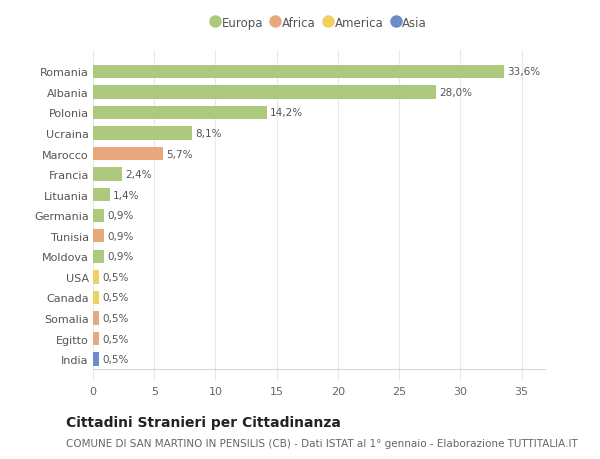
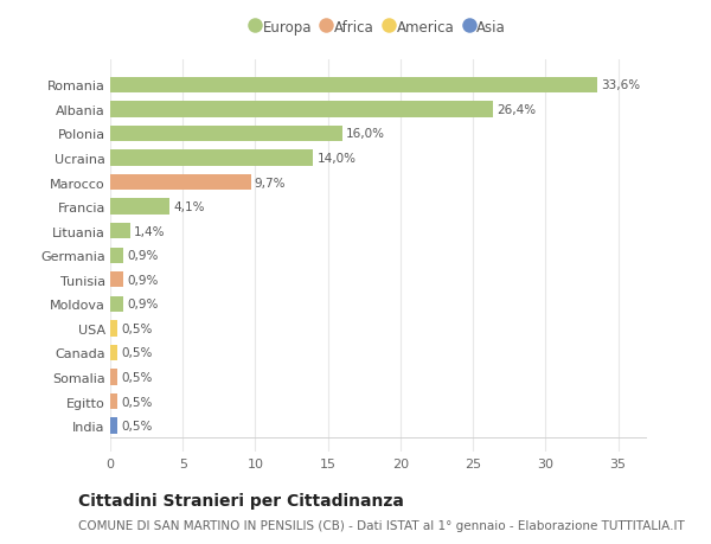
Albania: 28,0% -> 26,4%
Polonia: 14,2% -> 16,0%
Ucraina: 8,1% -> 14,0%
Marocco: 5,7% -> 9,7%
Francia: 2,4% -> 4,1%
